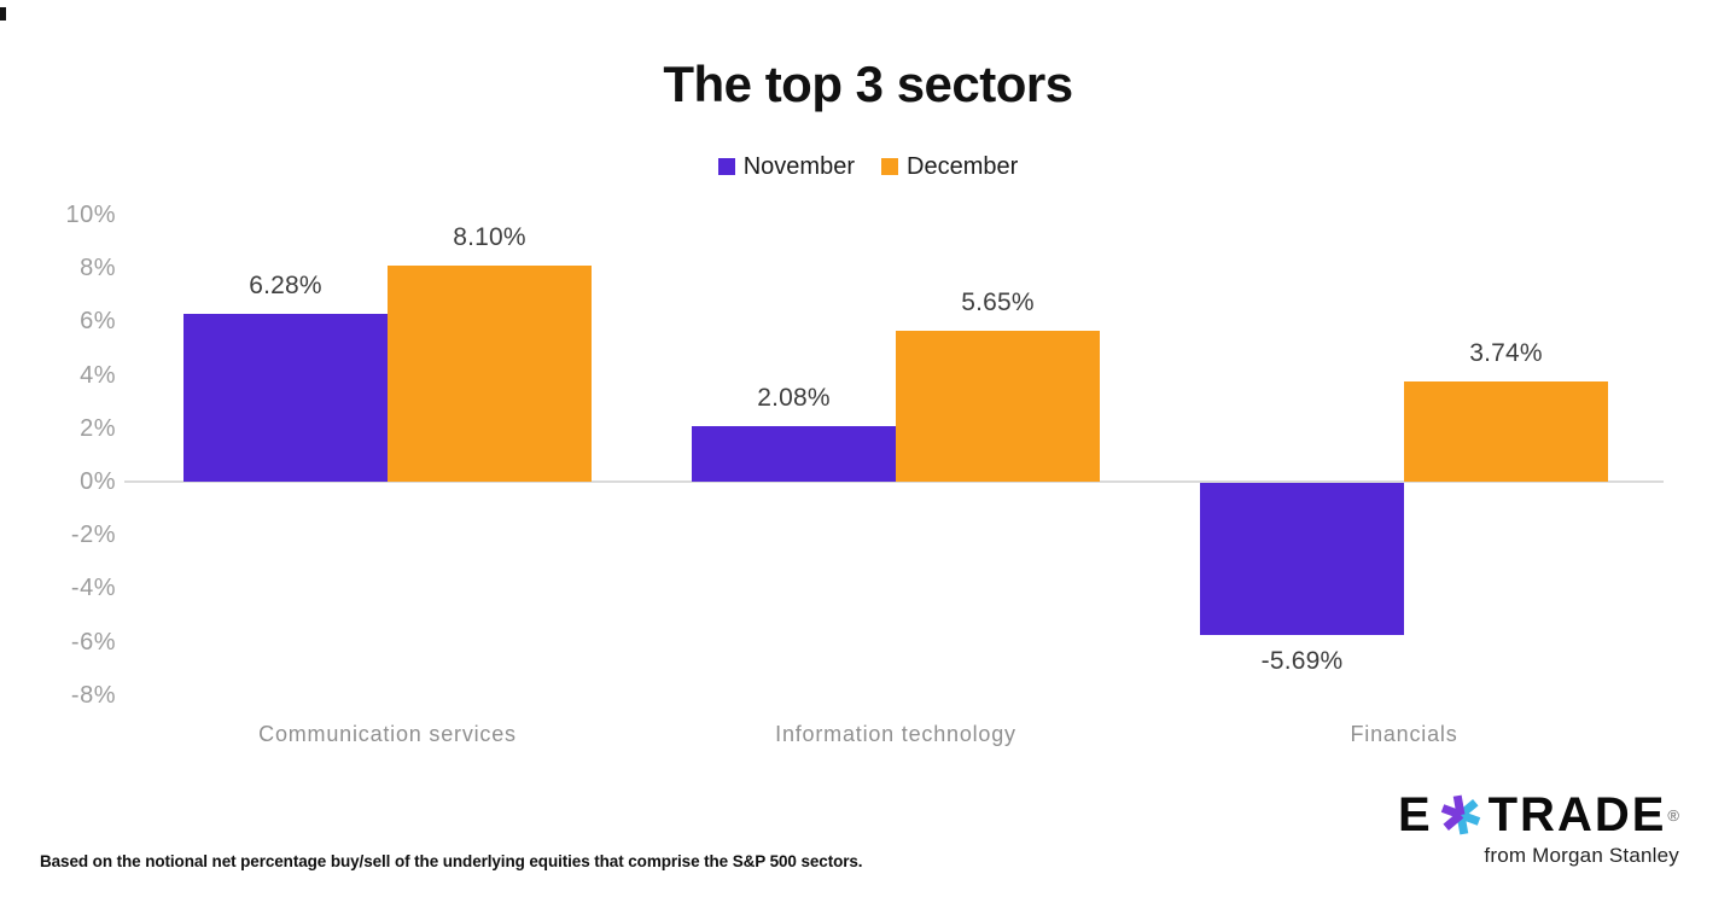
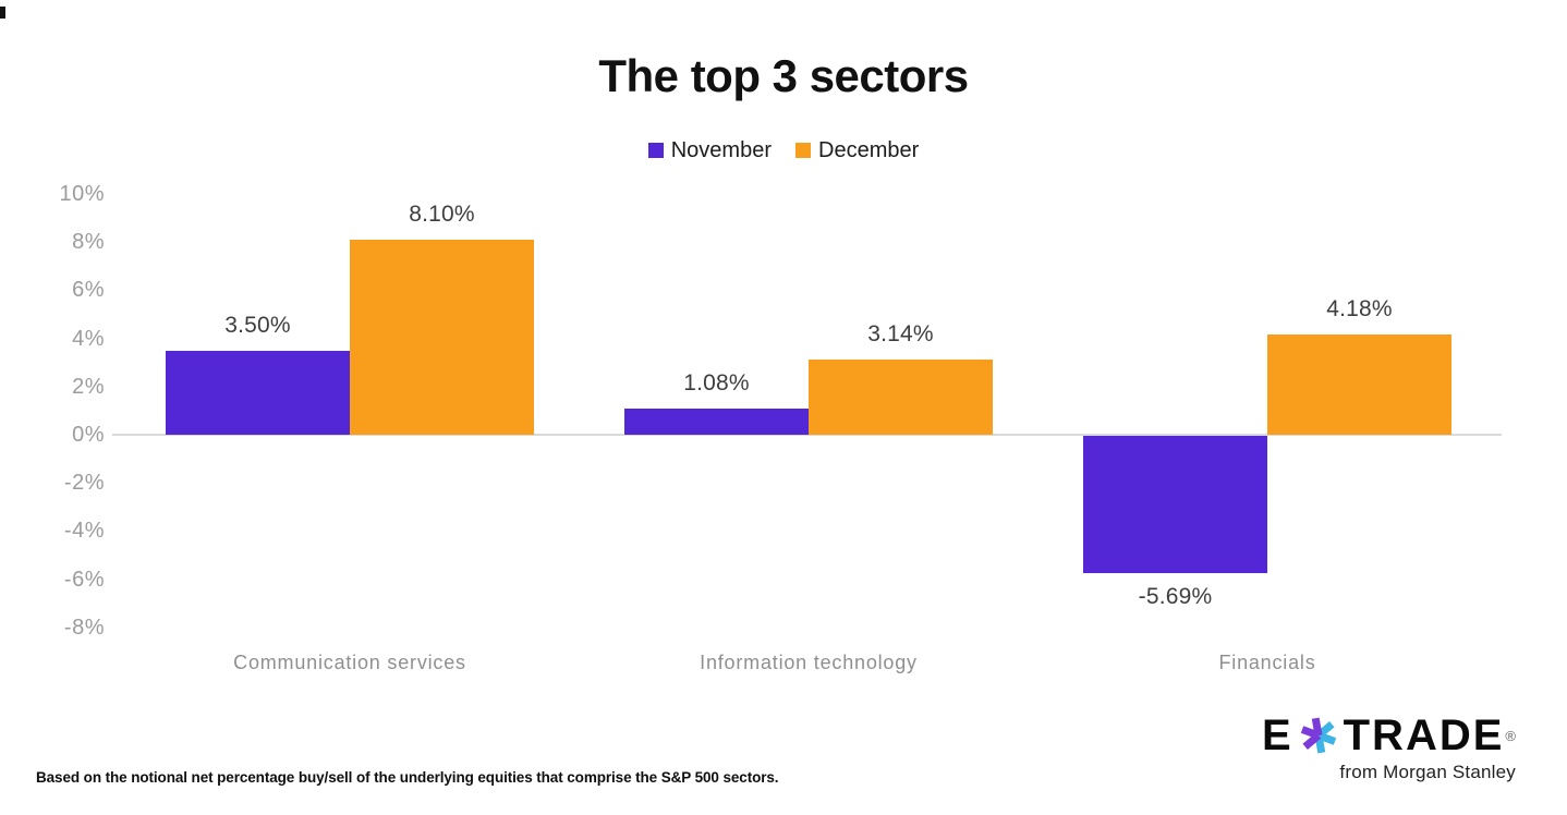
November/Communication services: 6.28% -> 3.50%
November/Information technology: 2.08% -> 1.08%
December/Information technology: 5.65% -> 3.14%
December/Financials: 3.74% -> 4.18%
